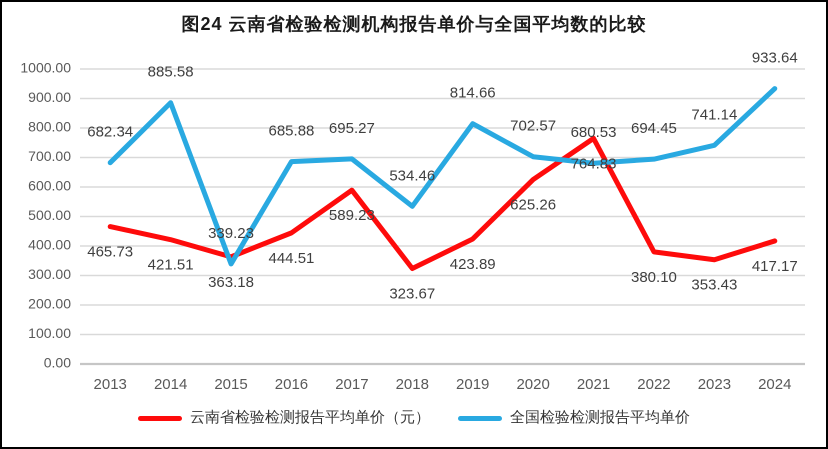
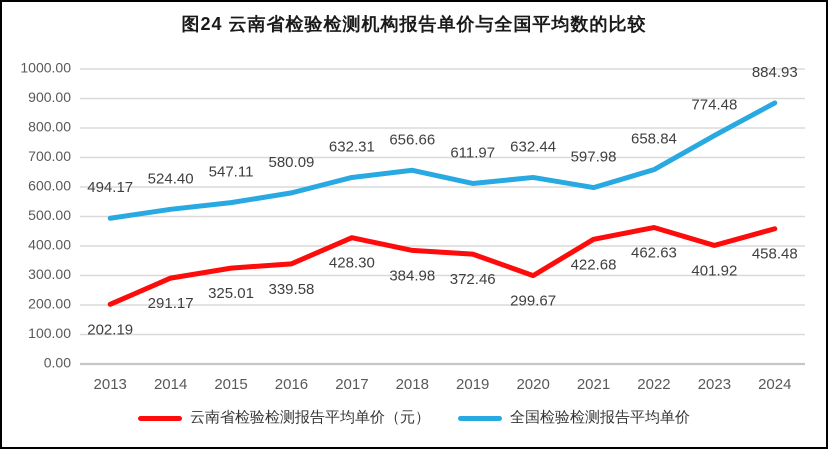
云南省检验检测报告平均单价（元）/2013: 465.73 -> 202.19
全国检验检测报告平均单价/2013: 682.34 -> 494.17
云南省检验检测报告平均单价（元）/2014: 421.51 -> 291.17
全国检验检测报告平均单价/2014: 885.58 -> 524.40
云南省检验检测报告平均单价（元）/2015: 363.18 -> 325.01
全国检验检测报告平均单价/2015: 339.23 -> 547.11
云南省检验检测报告平均单价（元）/2016: 444.51 -> 339.58
全国检验检测报告平均单价/2016: 685.88 -> 580.09
云南省检验检测报告平均单价（元）/2017: 589.23 -> 428.30
全国检验检测报告平均单价/2017: 695.27 -> 632.31
云南省检验检测报告平均单价（元）/2018: 323.67 -> 384.98
全国检验检测报告平均单价/2018: 534.46 -> 656.66
云南省检验检测报告平均单价（元）/2019: 423.89 -> 372.46
全国检验检测报告平均单价/2019: 814.66 -> 611.97
云南省检验检测报告平均单价（元）/2020: 625.26 -> 299.67
全国检验检测报告平均单价/2020: 702.57 -> 632.44
云南省检验检测报告平均单价（元）/2021: 764.83 -> 422.68
全国检验检测报告平均单价/2021: 680.53 -> 597.98
云南省检验检测报告平均单价（元）/2022: 380.10 -> 462.63
全国检验检测报告平均单价/2022: 694.45 -> 658.84
云南省检验检测报告平均单价（元）/2023: 353.43 -> 401.92
全国检验检测报告平均单价/2023: 741.14 -> 774.48
云南省检验检测报告平均单价（元）/2024: 417.17 -> 458.48
全国检验检测报告平均单价/2024: 933.64 -> 884.93
